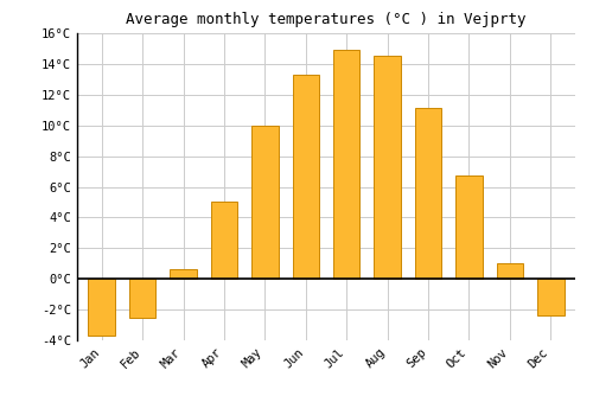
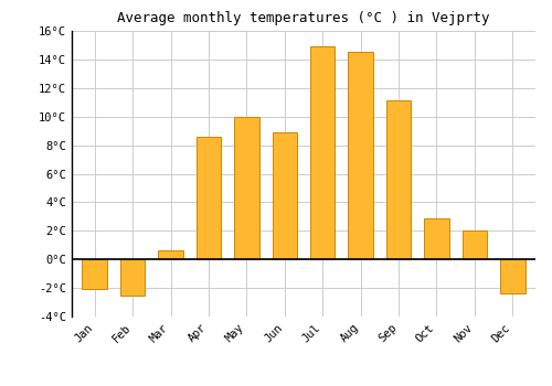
Jan: -3.7°C -> -2.1°C
Apr: 5.0°C -> 8.6°C
Jun: 13.3°C -> 8.9°C
Oct: 6.7°C -> 2.9°C
Nov: 1.0°C -> 2.0°C
